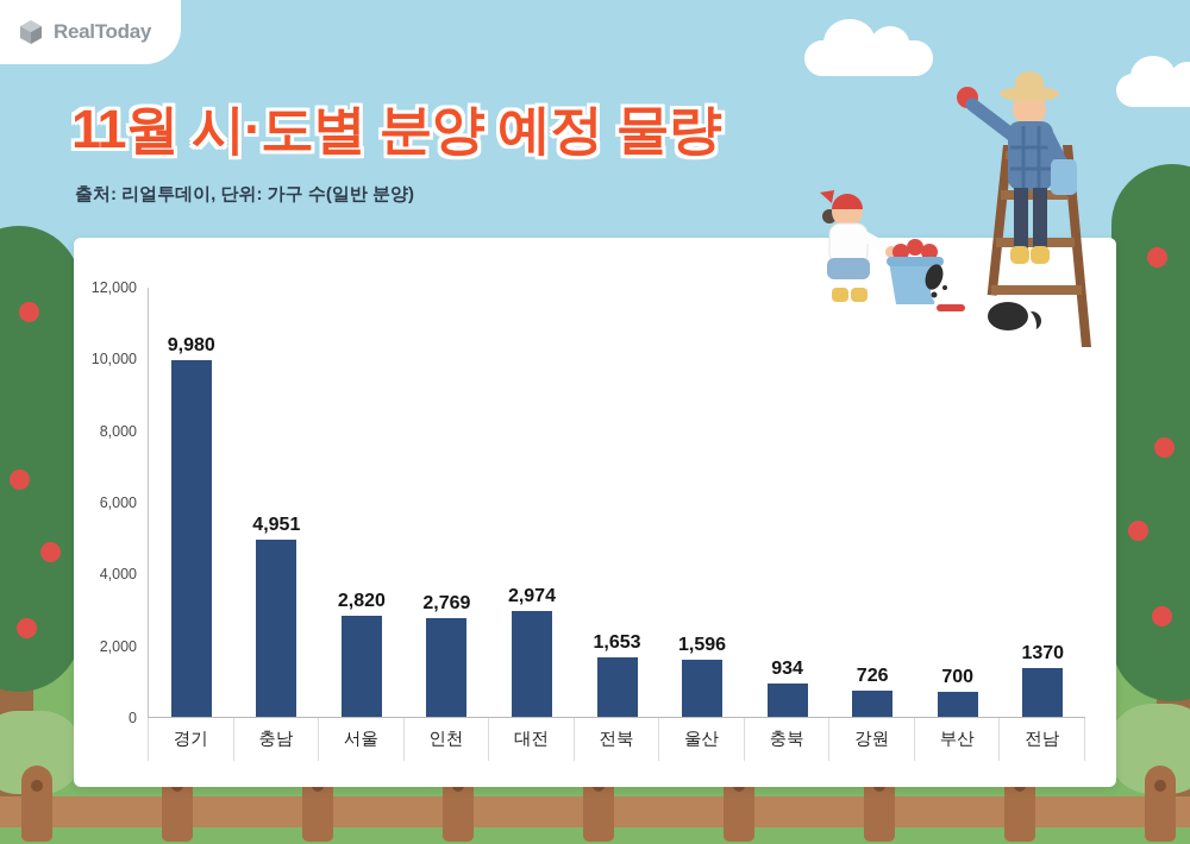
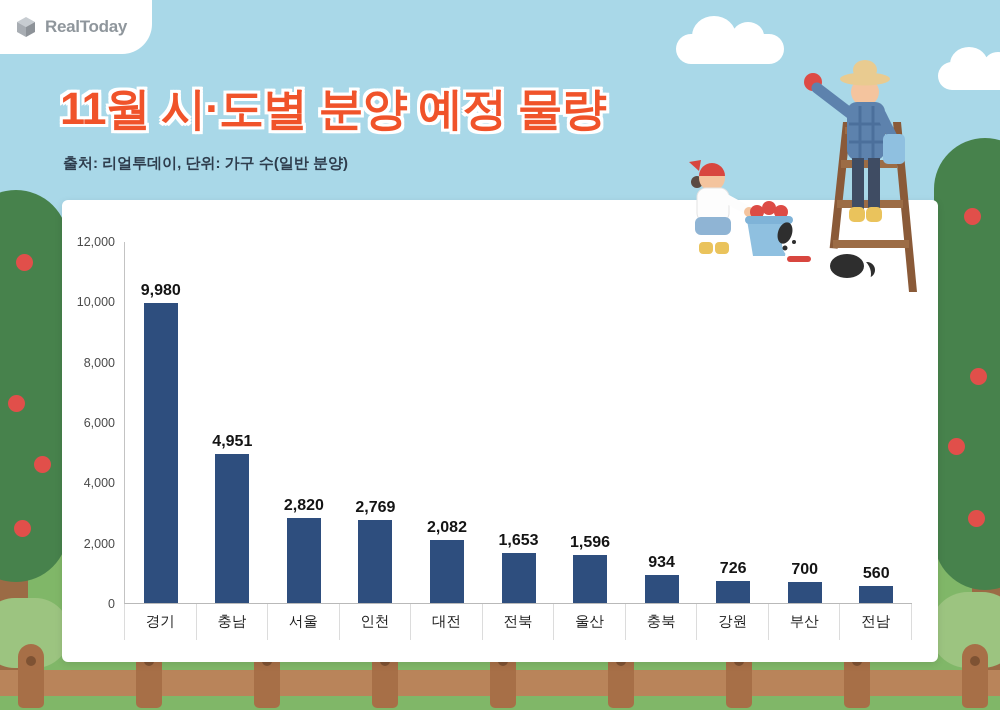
대전: 2,974 -> 2,082
전남: 1370 -> 560
